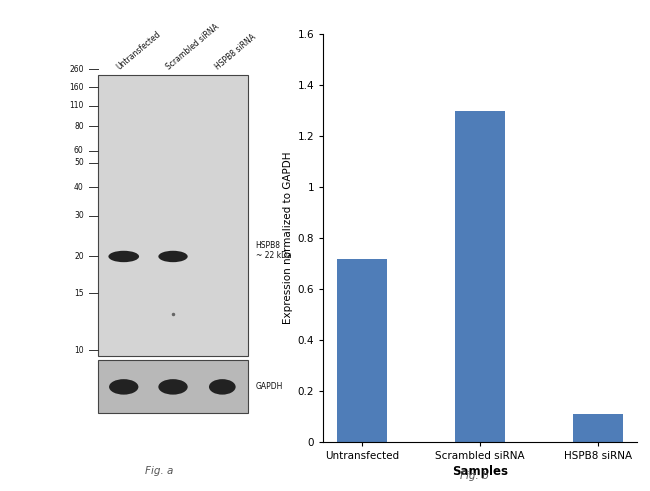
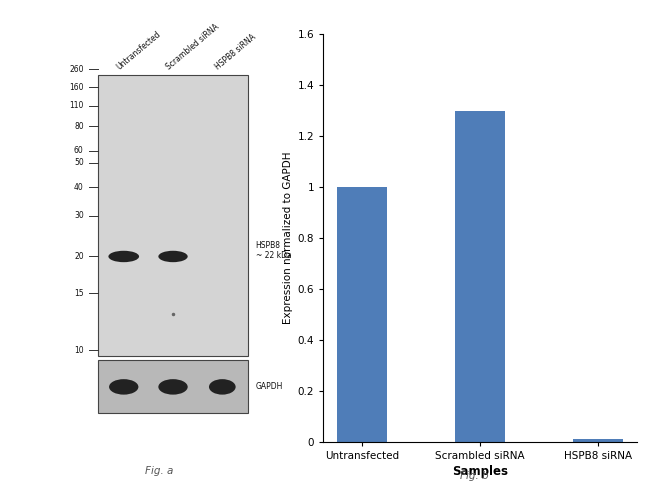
Untransfected: 0.72 -> 1.00
HSPB8 siRNA: 0.11 -> 0.01
